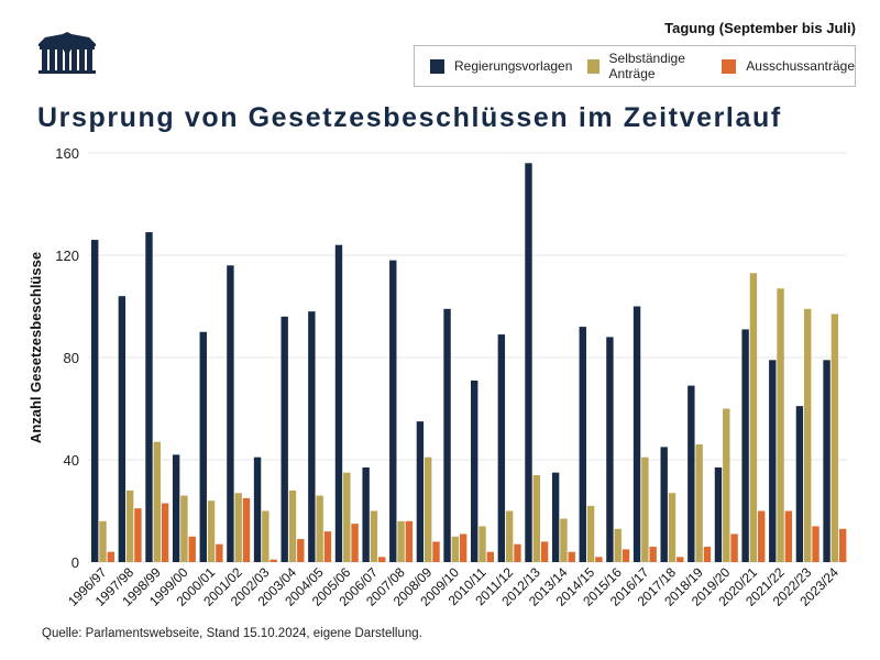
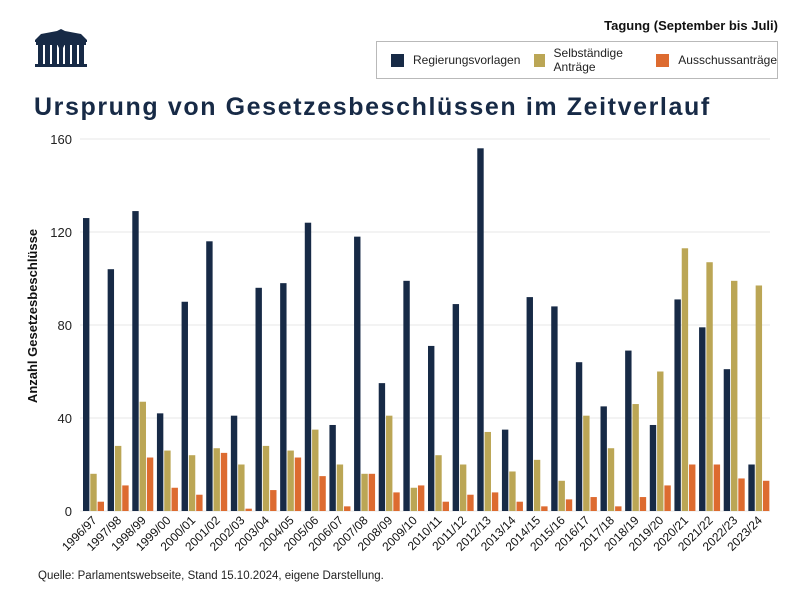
Ausschussanträge/1997/98: 21 -> 11
Ausschussanträge/2004/05: 12 -> 23
Selbständige Anträge/2010/11: 14 -> 24
Regierungsvorlagen/2016/17: 100 -> 64
Regierungsvorlagen/2023/24: 79 -> 20
